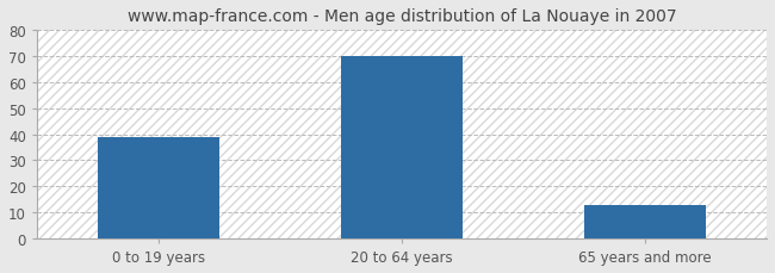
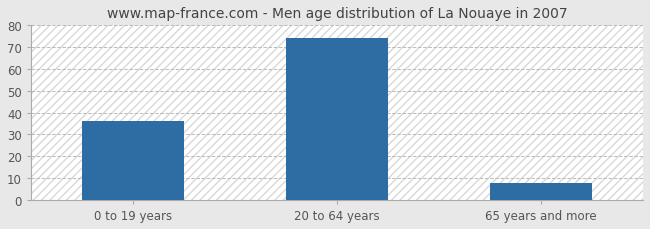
0 to 19 years: 39 -> 36
20 to 64 years: 70 -> 74
65 years and more: 13 -> 8
